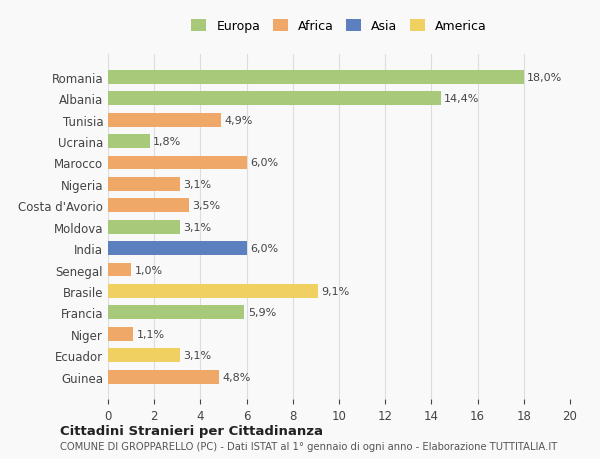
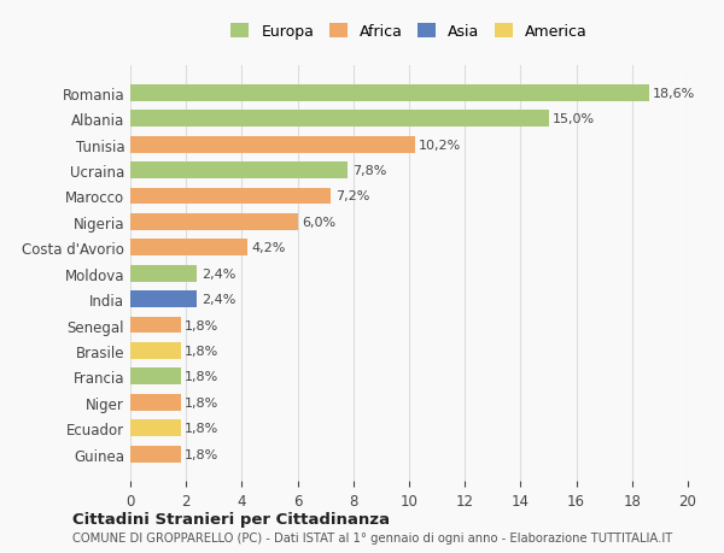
Romania: 18,0% -> 18,6%
Albania: 14,4% -> 15,0%
Tunisia: 4,9% -> 10,2%
Ucraina: 1,8% -> 7,8%
Marocco: 6,0% -> 7,2%
Nigeria: 3,1% -> 6,0%
Costa d'Avorio: 3,5% -> 4,2%
Moldova: 3,1% -> 2,4%
India: 6,0% -> 2,4%
Senegal: 1,0% -> 1,8%
Brasile: 9,1% -> 1,8%
Francia: 5,9% -> 1,8%
Niger: 1,1% -> 1,8%
Ecuador: 3,1% -> 1,8%
Guinea: 4,8% -> 1,8%
